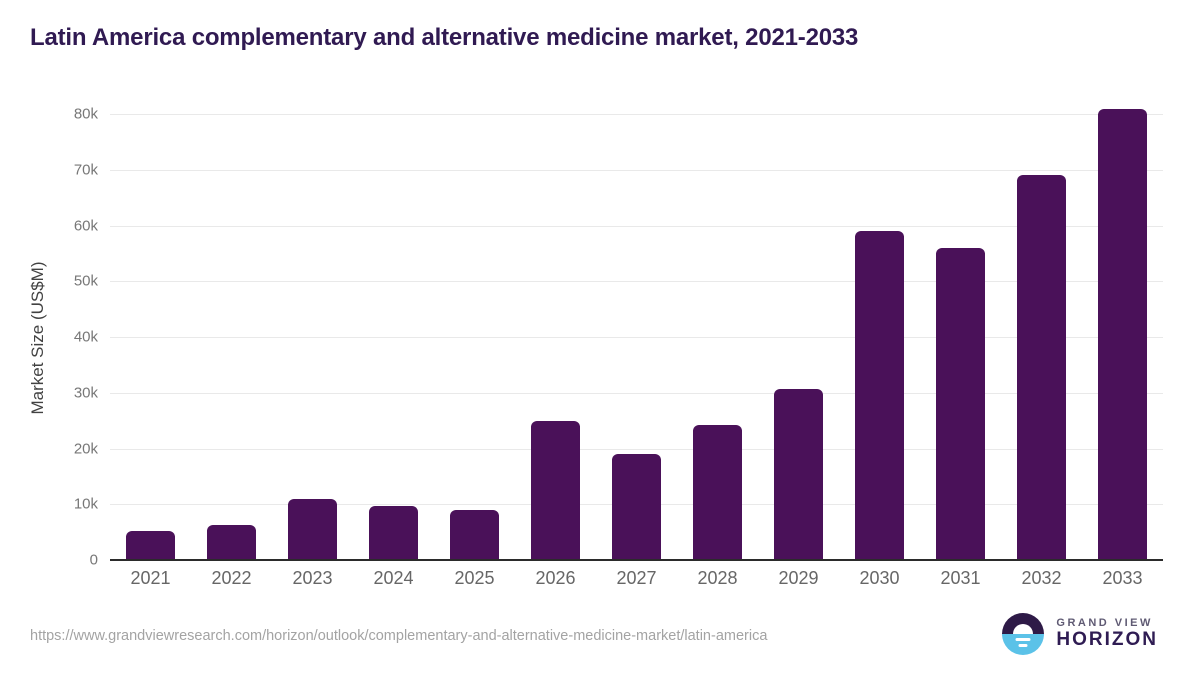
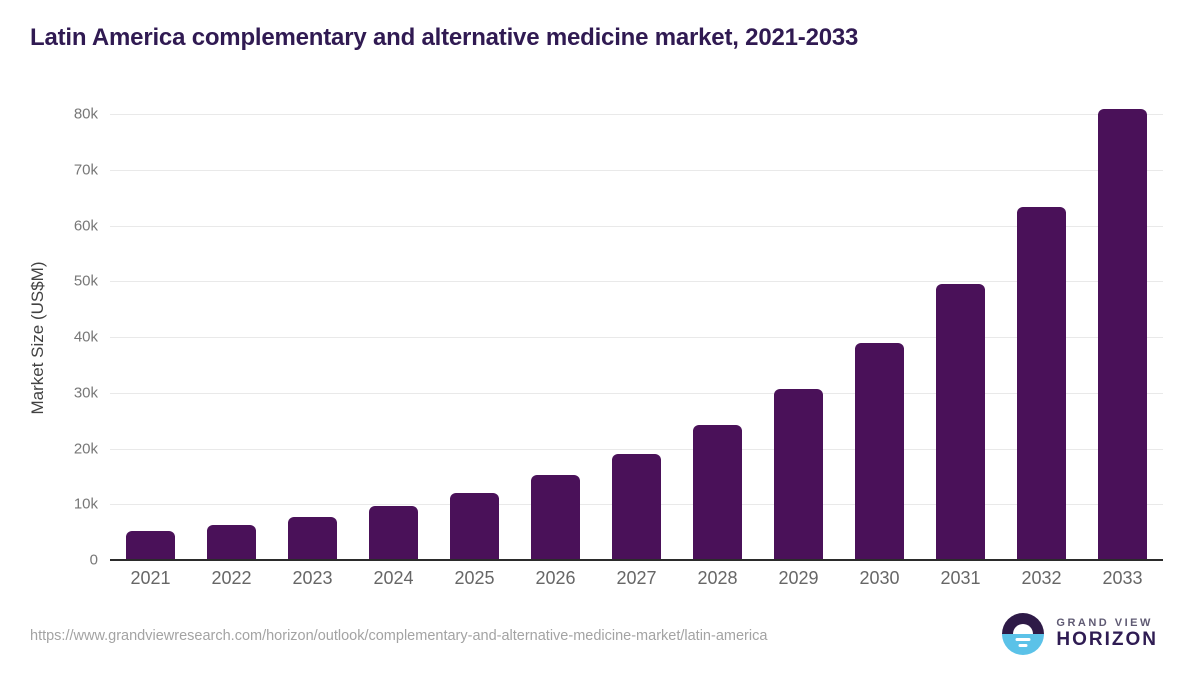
2023: 11k -> 8k
2025: 9k -> 12k
2026: 25k -> 15k
2030: 59k -> 39k
2031: 56k -> 50k
2032: 69k -> 63k
